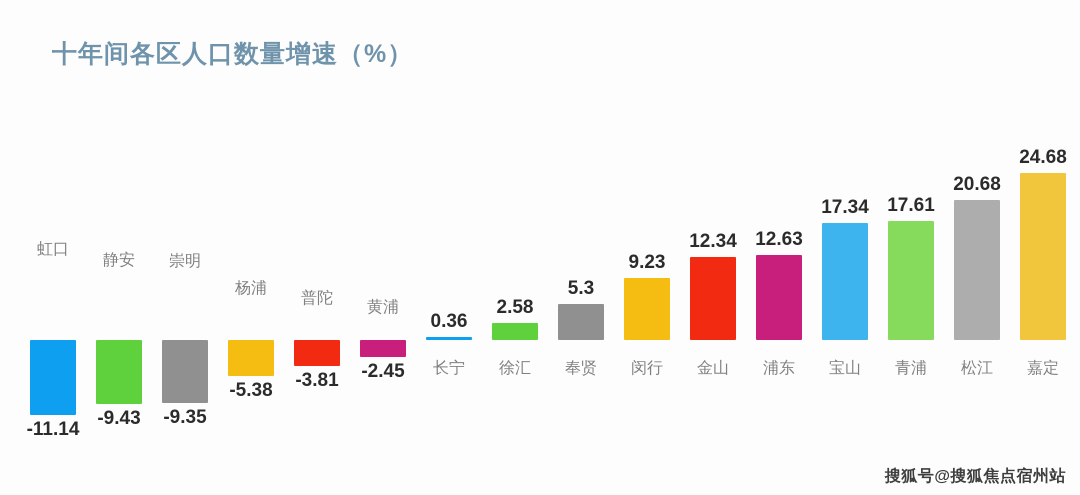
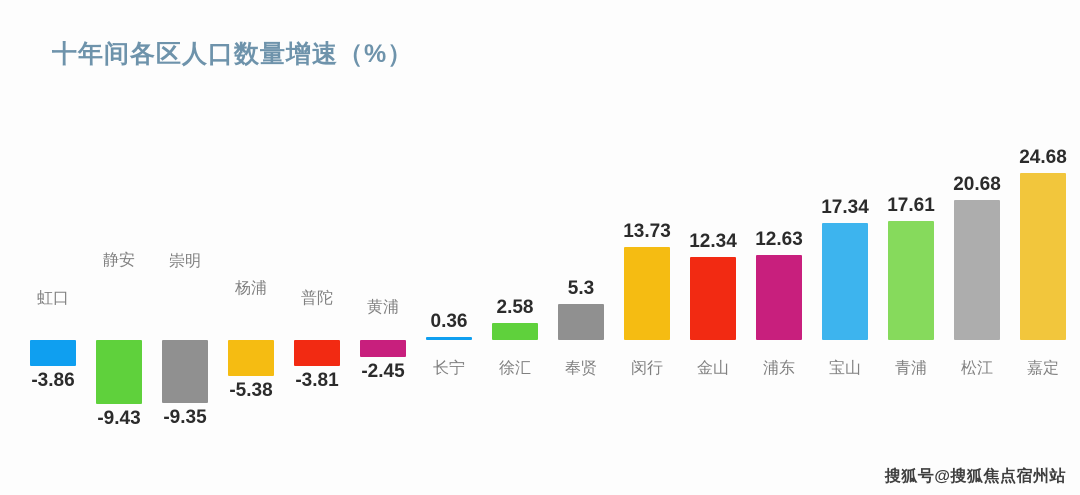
虹口: -11.14 -> -3.86
闵行: 9.23 -> 13.73
